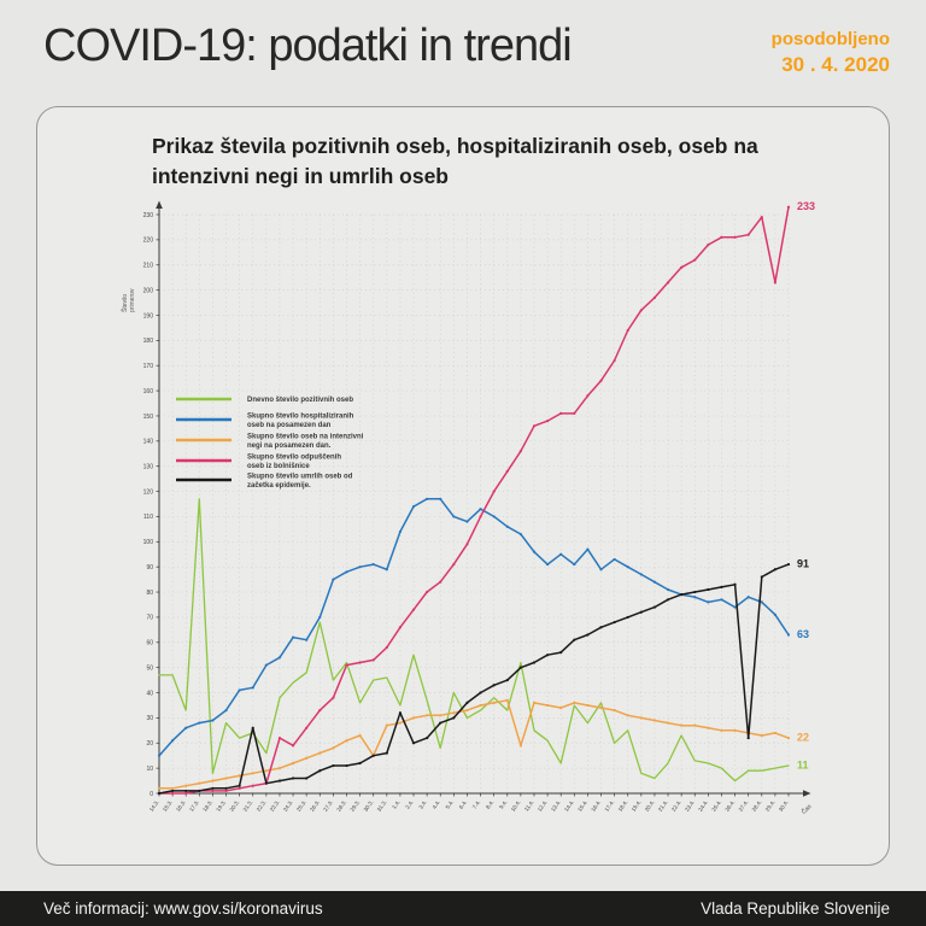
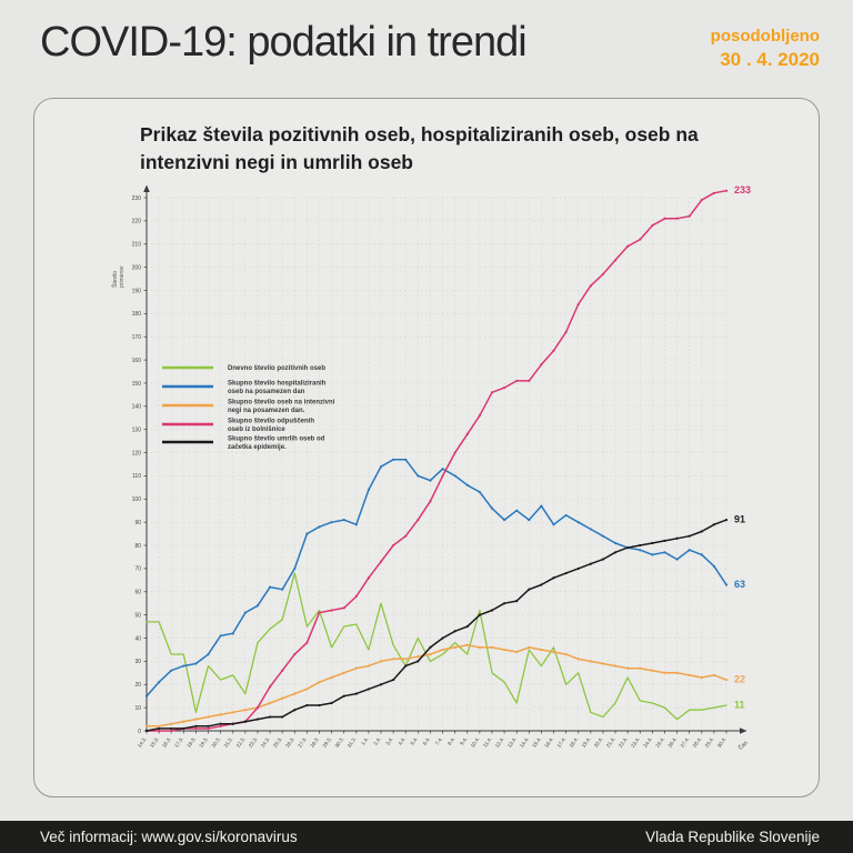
Dnevno število pozitivnih oseb/17.3.: 117 -> 33
Skupno število umrlih oseb od začetka epidemije./21.3.: 26 -> 3
Skupno število odpuščenih oseb iz bolnišnice/23.3.: 22 -> 10
Skupno število oseb na intenzivni negi na posamezen dan./30.3.: 15 -> 25
Skupno število umrlih oseb od začetka epidemije./1.4.: 32 -> 18
Dnevno število pozitivnih oseb/4.4.: 18 -> 28
Skupno število oseb na intenzivni negi na posamezen dan./10.4.: 19 -> 36
Skupno število umrlih oseb od začetka epidemije./27.4.: 22 -> 84
Skupno število odpuščenih oseb iz bolnišnice/29.4.: 203 -> 232
